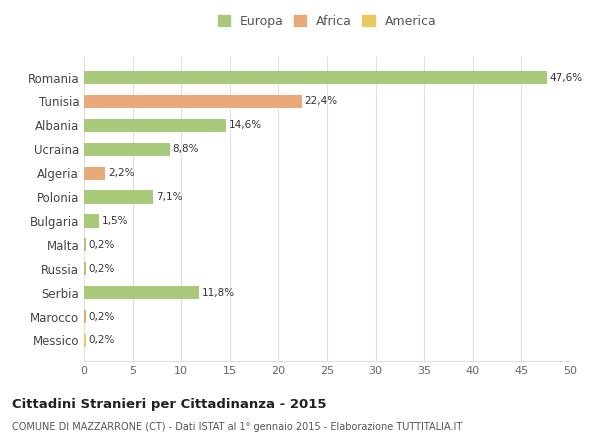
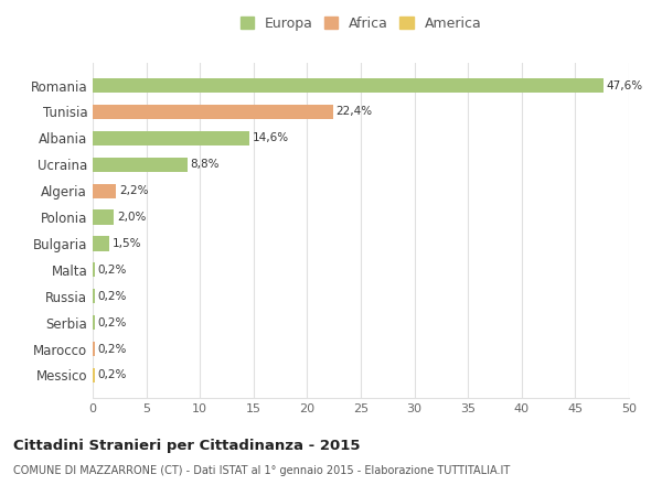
Polonia: 7,1% -> 2,0%
Serbia: 11,8% -> 0,2%
